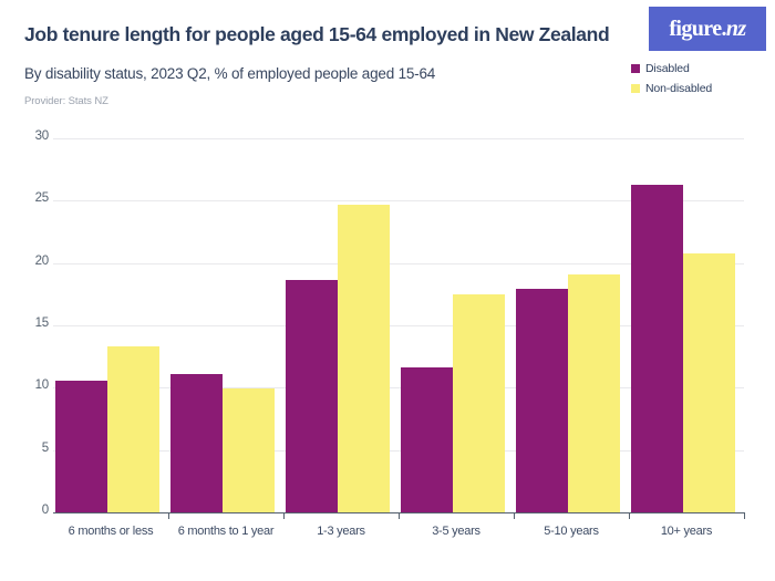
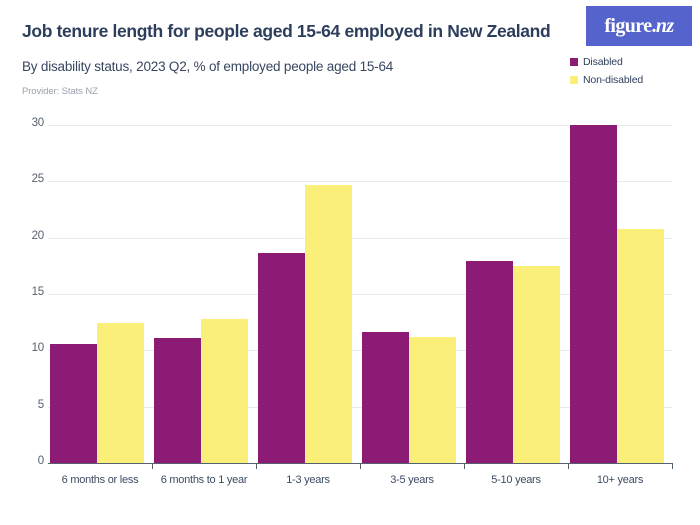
Non-disabled/6 months or less: 13.3 -> 12.4
Non-disabled/6 months to 1 year: 9.9 -> 12.8
Non-disabled/3-5 years: 17.5 -> 11.2
Non-disabled/5-10 years: 19.1 -> 17.5
Disabled/10+ years: 26.3 -> 30.0
